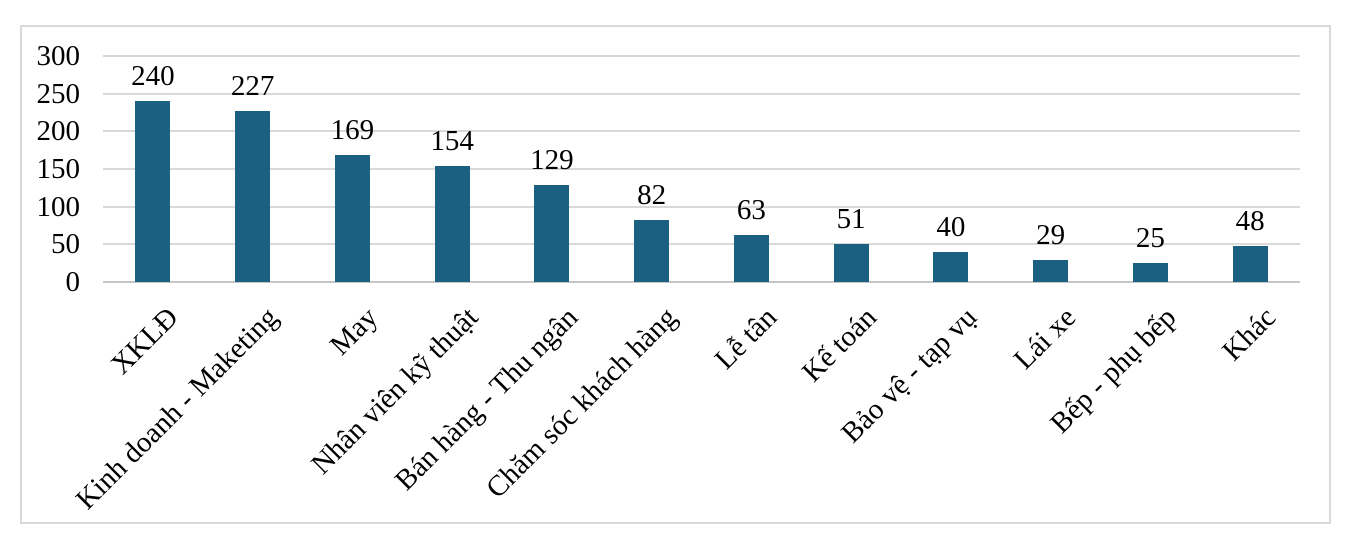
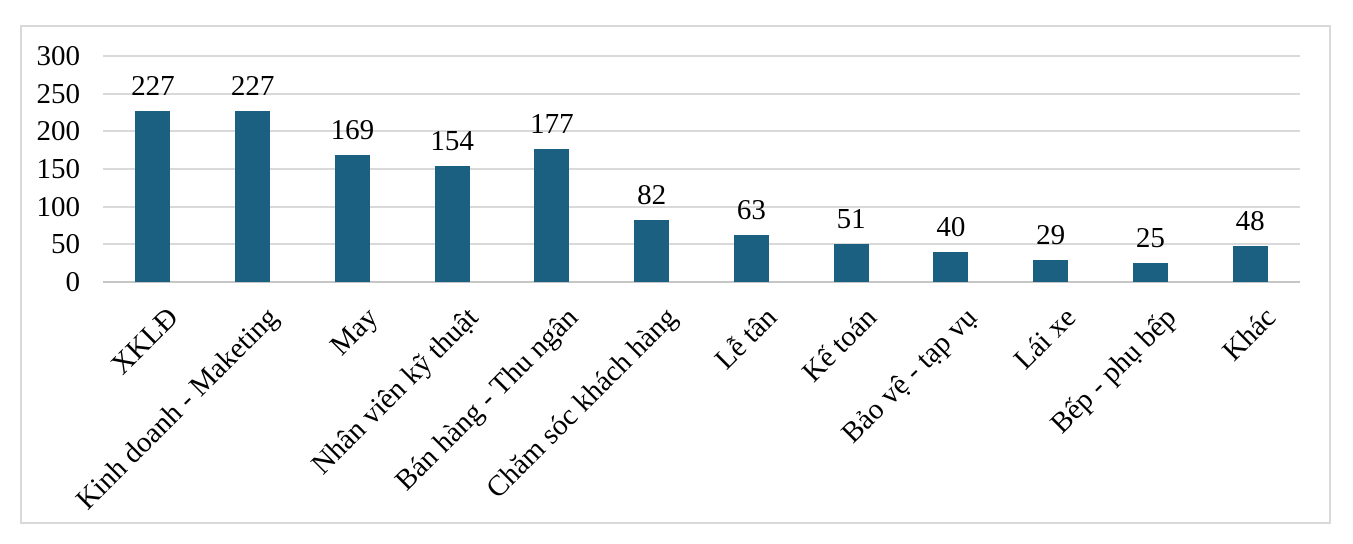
XKLĐ: 240 -> 227
Bán hàng - Thu ngân: 129 -> 177
